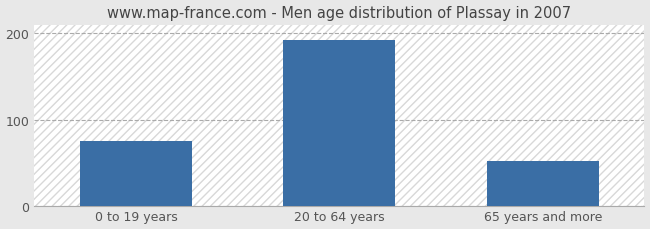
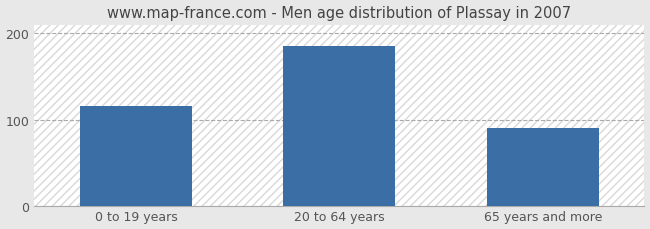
0 to 19 years: 75 -> 116
20 to 64 years: 193 -> 186
65 years and more: 52 -> 90
